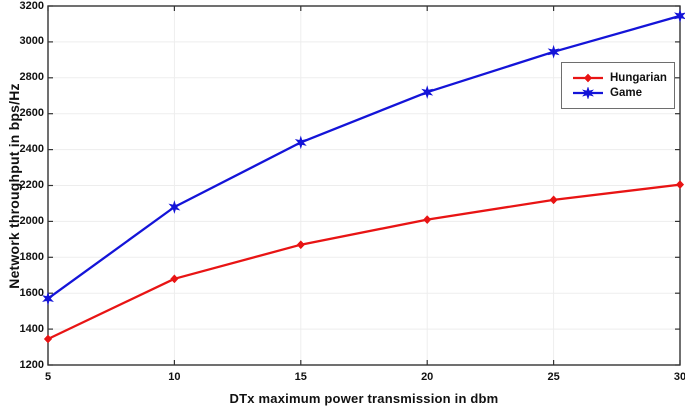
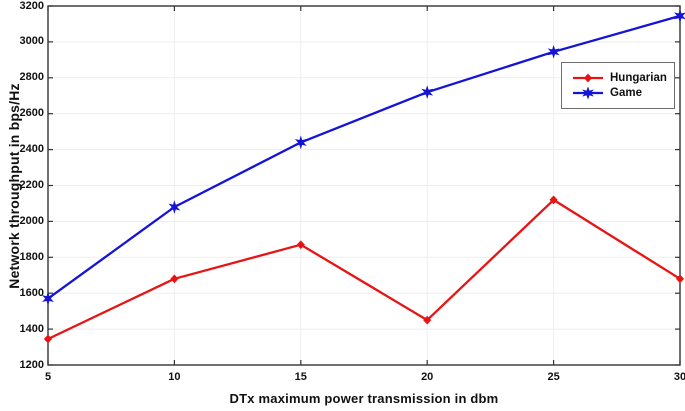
Hungarian/20: 2010 -> 1450
Hungarian/30: 2200 -> 1680
